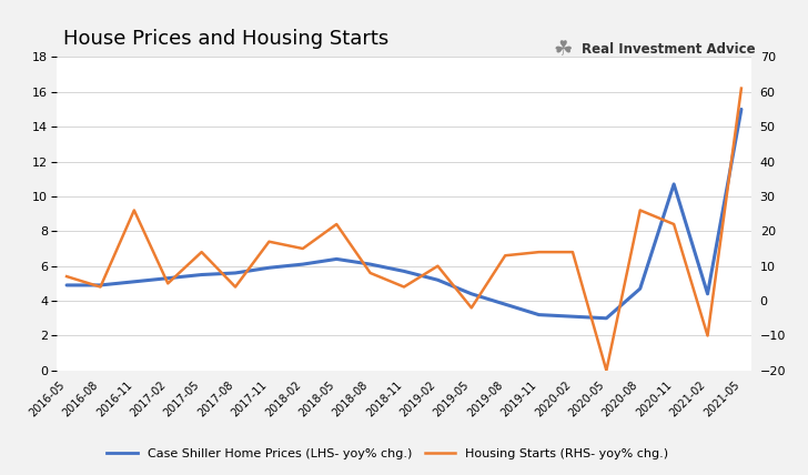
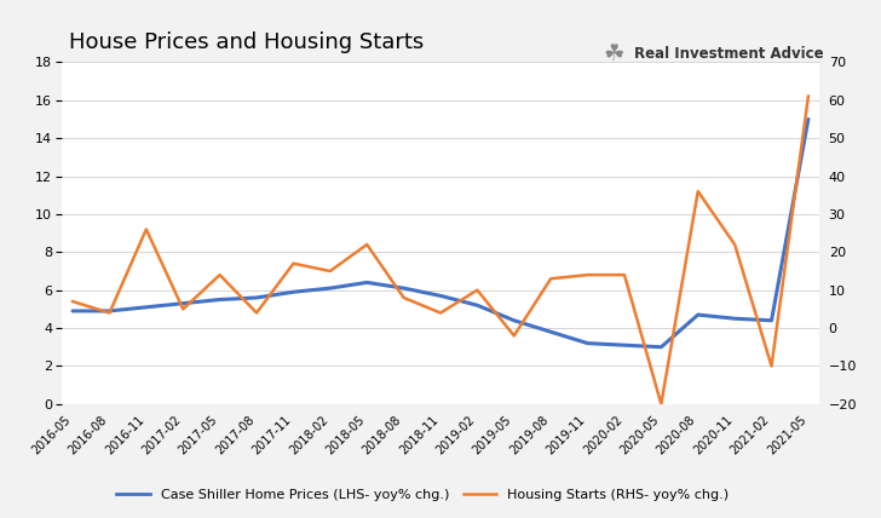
Housing Starts (RHS- yoy% chg.)/2020-08: 26 -> 36
Case Shiller Home Prices (LHS- yoy% chg.)/2020-11: 10.7 -> 4.5
